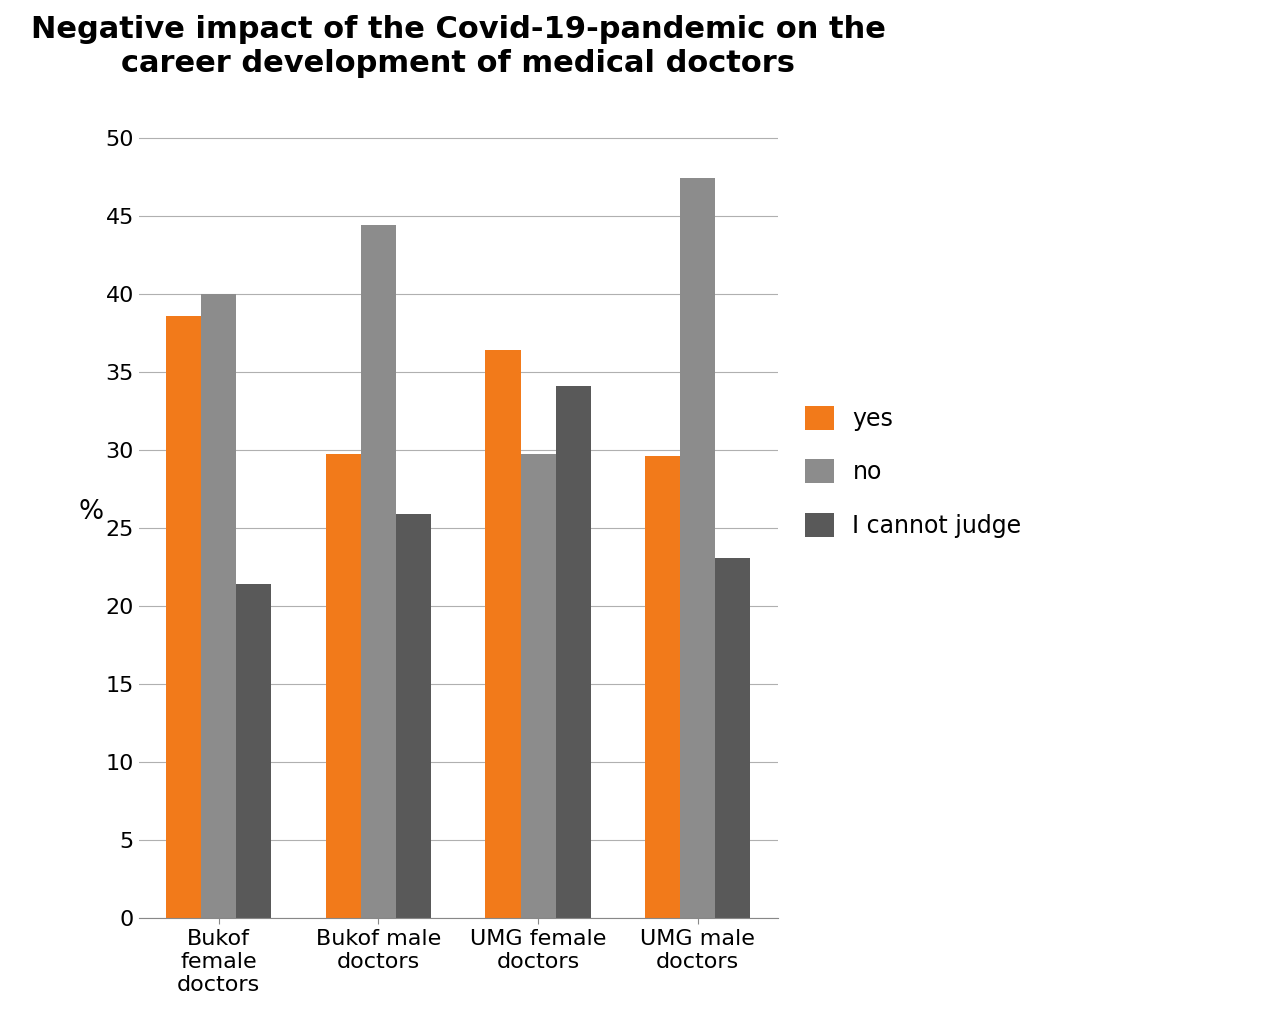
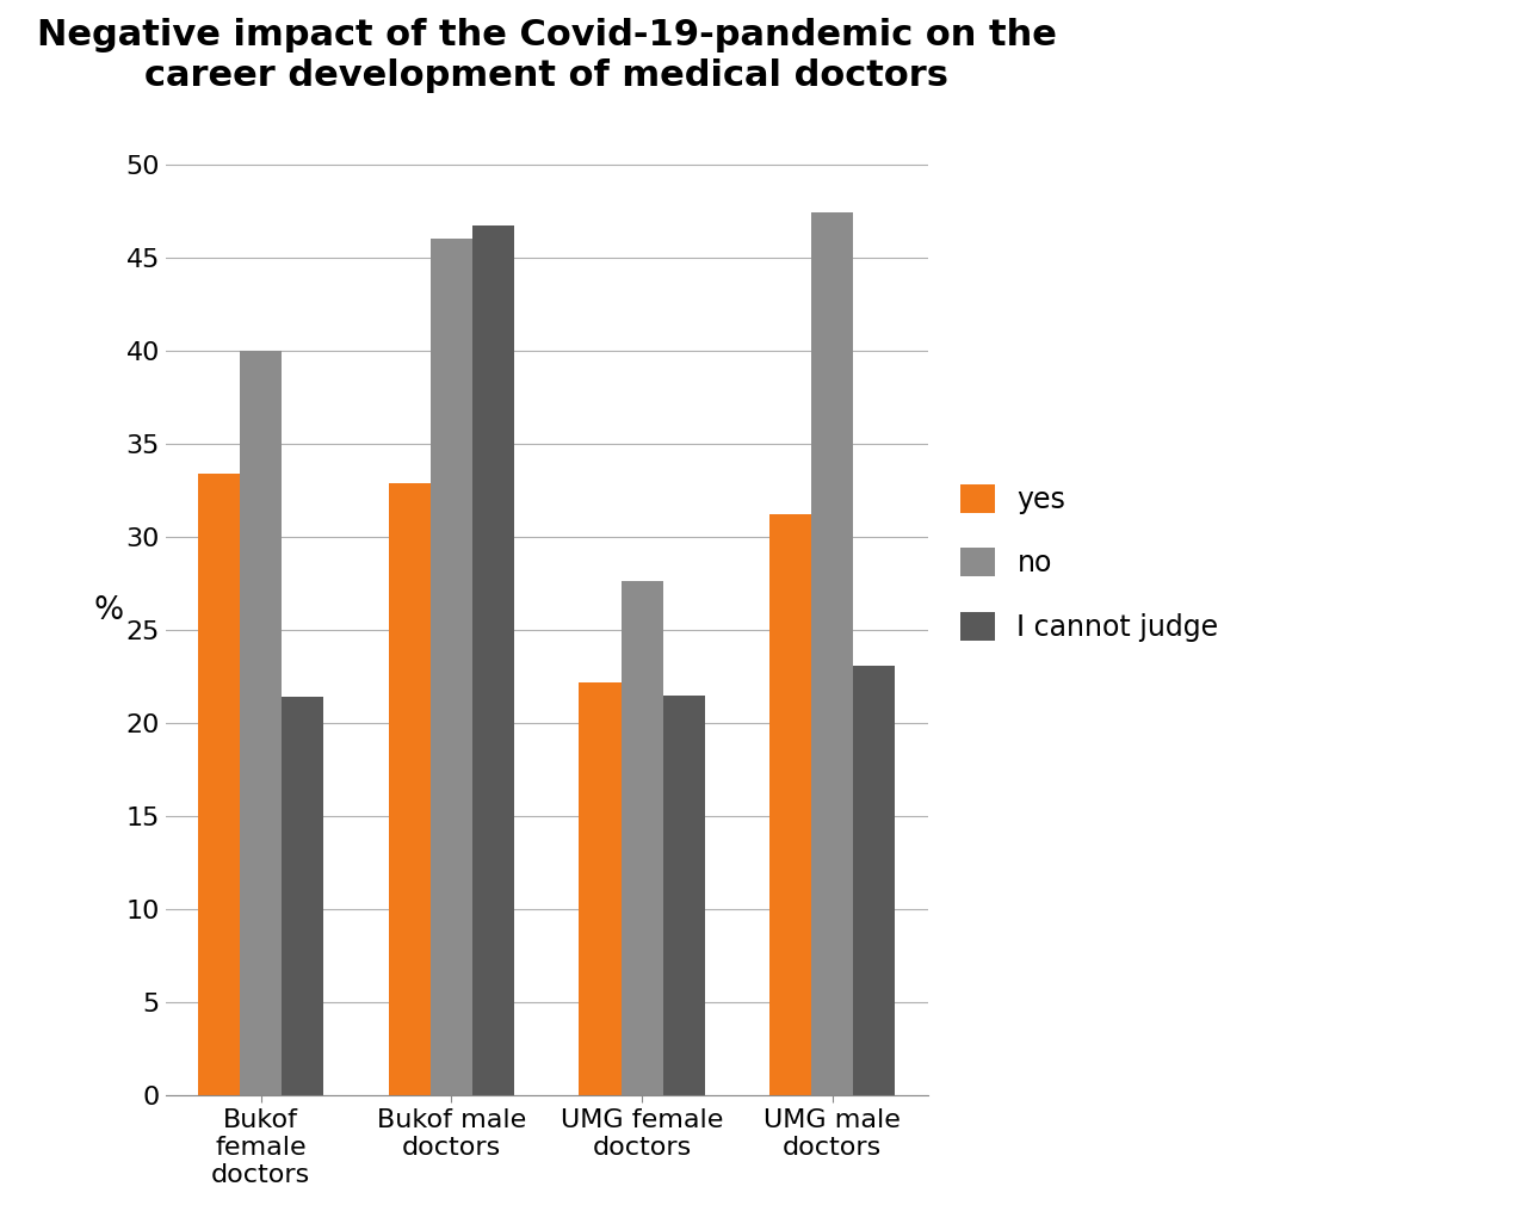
yes/Bukof female doctors: 38.6 -> 33.4
yes/Bukof male doctors: 29.7 -> 32.9
no/Bukof male doctors: 44.4 -> 46.0
I cannot judge/Bukof male doctors: 25.9 -> 46.7
yes/UMG female doctors: 36.4 -> 22.2
no/UMG female doctors: 29.7 -> 27.6
I cannot judge/UMG female doctors: 34.1 -> 21.5
yes/UMG male doctors: 29.6 -> 31.2
